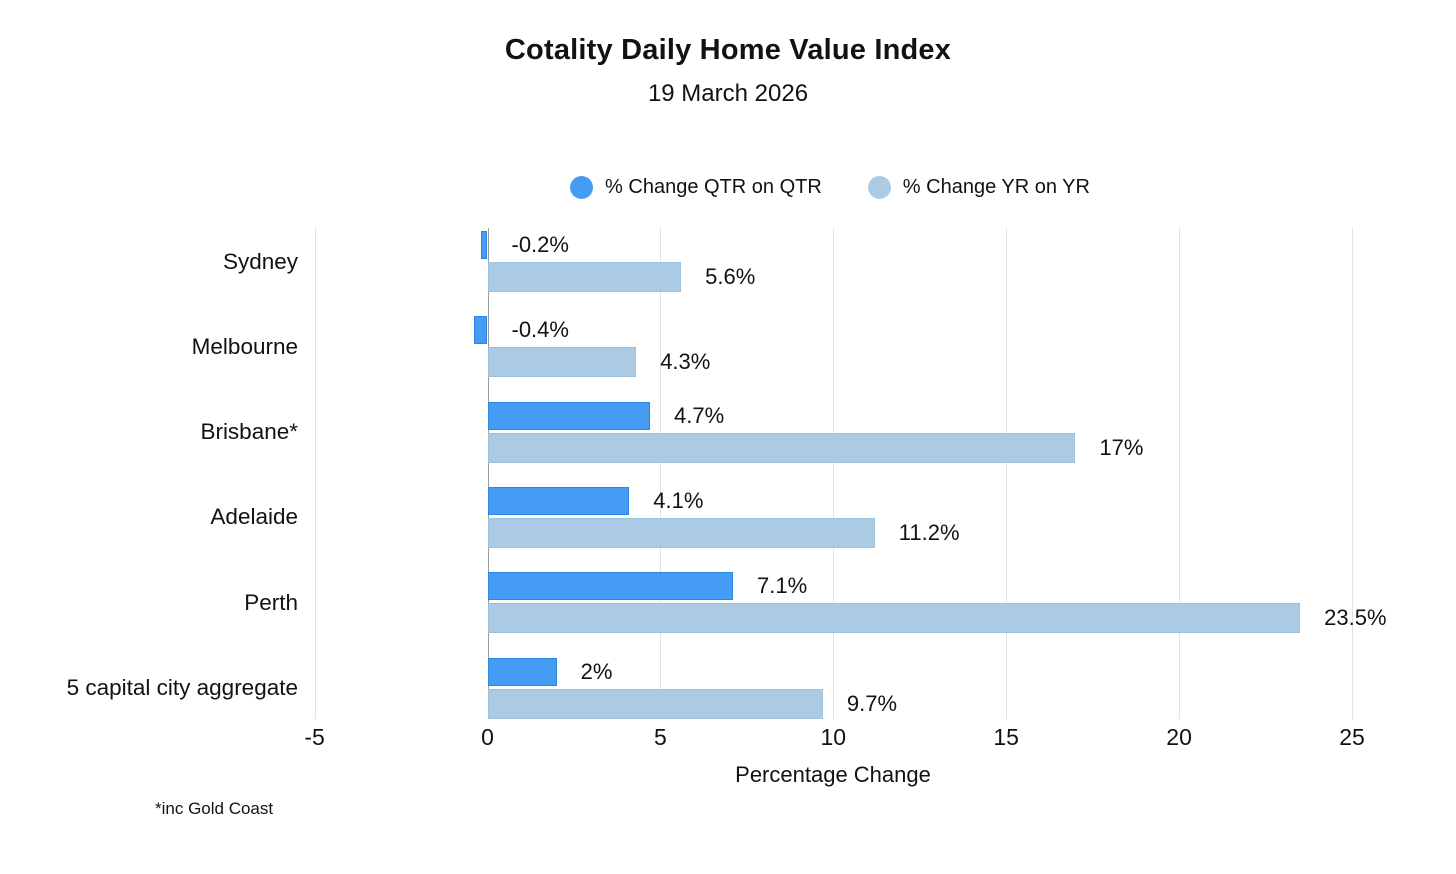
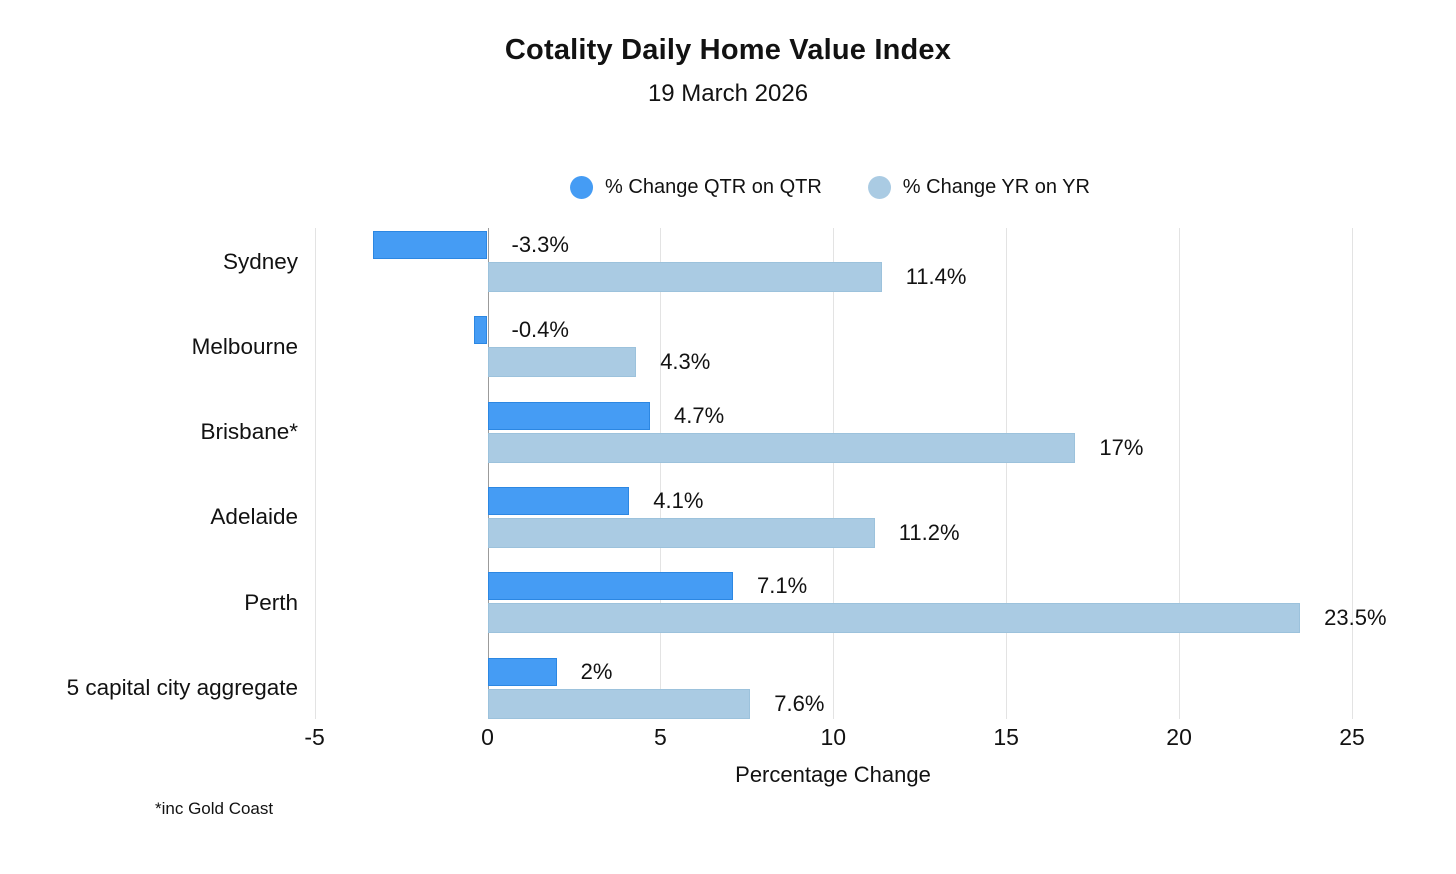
% Change QTR on QTR/Sydney: -0.2% -> -3.3%
% Change YR on YR/Sydney: 5.6% -> 11.4%
% Change YR on YR/5 capital city aggregate: 9.7% -> 7.6%
